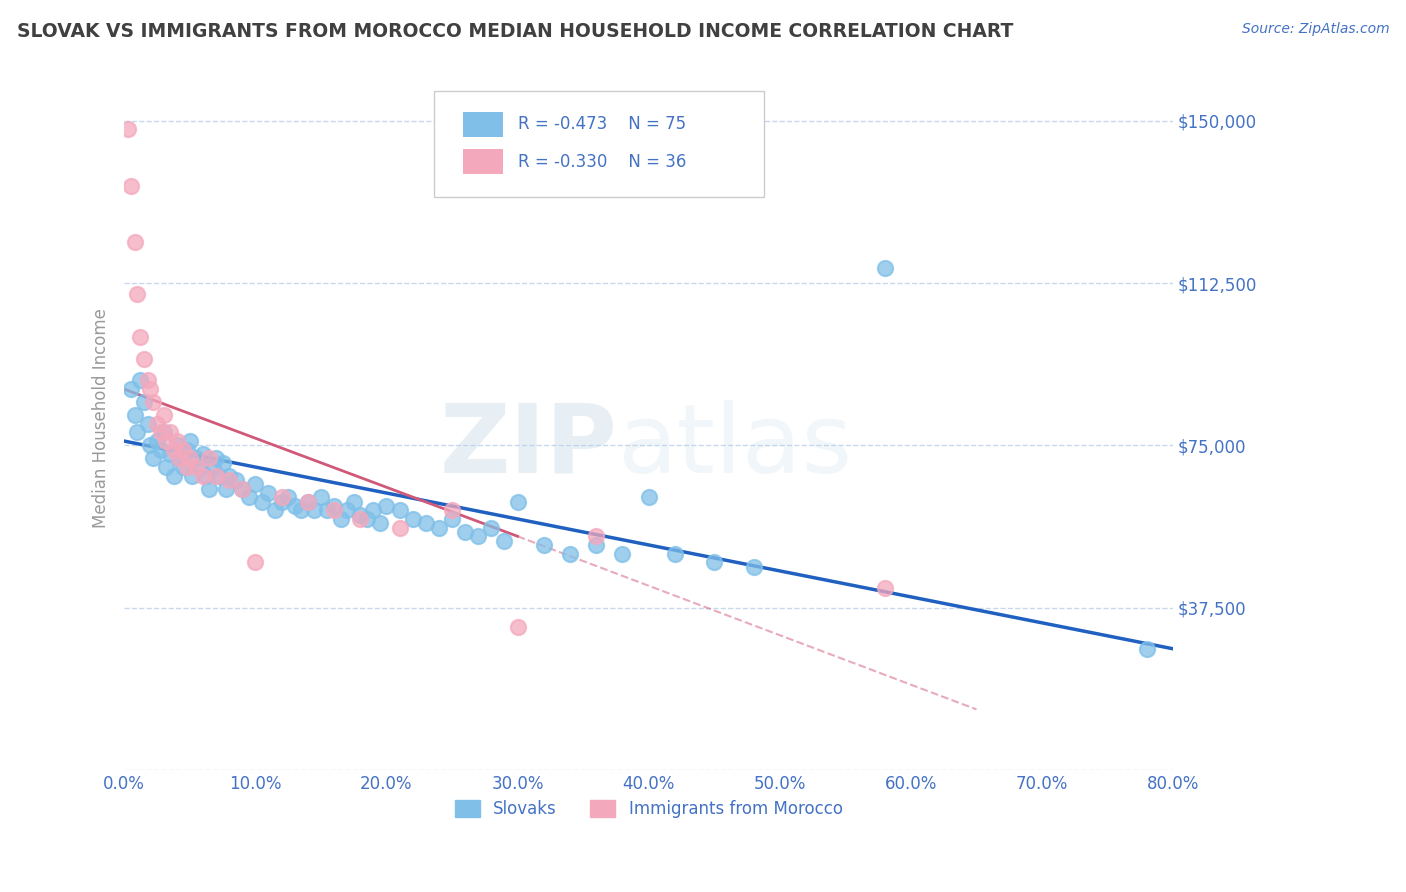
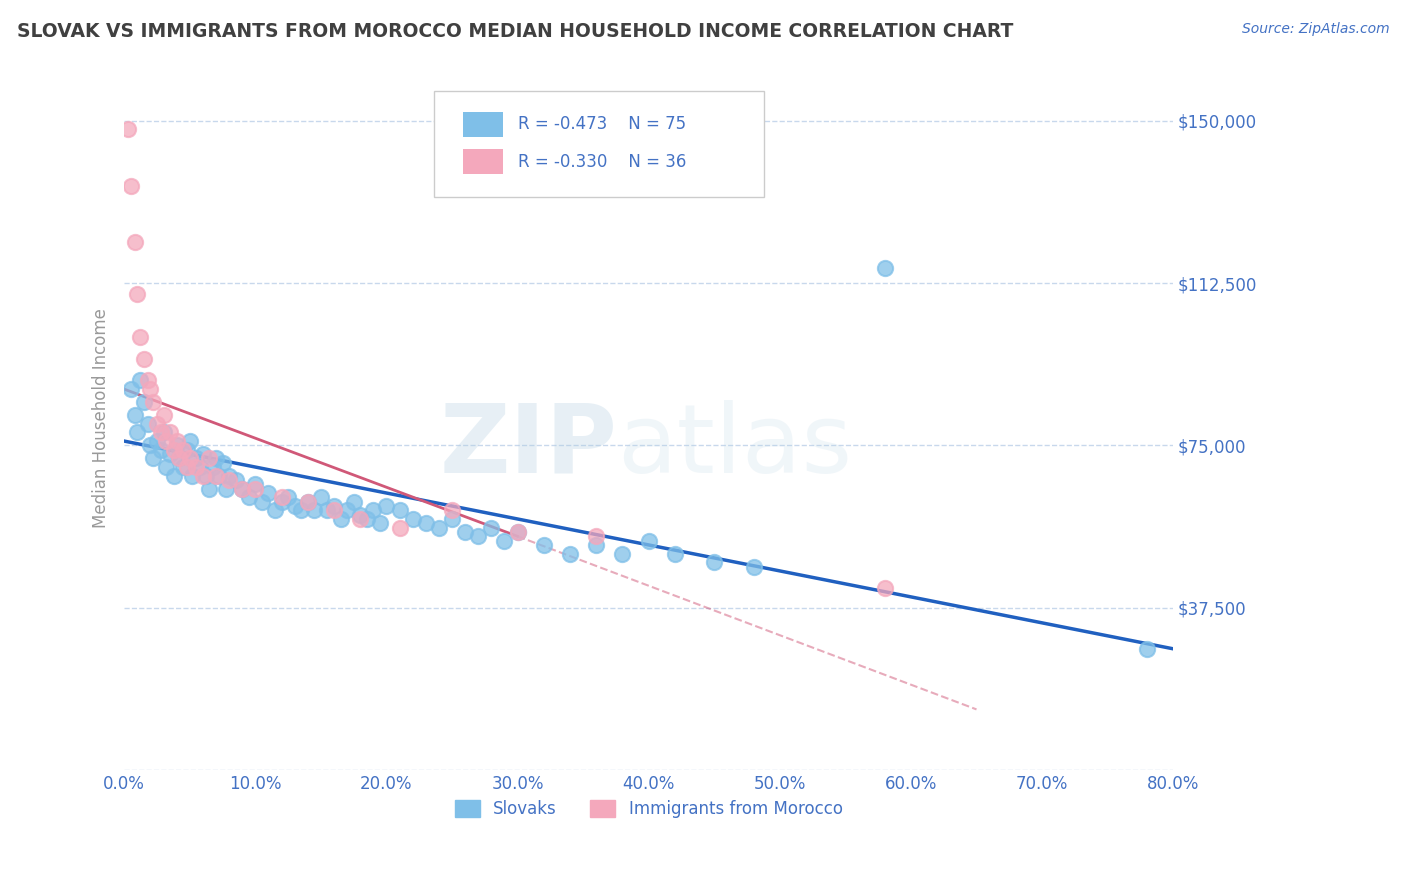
Immigrants from Morocco/10.0%: $48,000 -> $65,000
Slovaks/30.0%: $62,000 -> $55,000
Immigrants from Morocco/30.0%: $33,000 -> $55,000
Slovaks/40.0%: $63,000 -> $53,000
